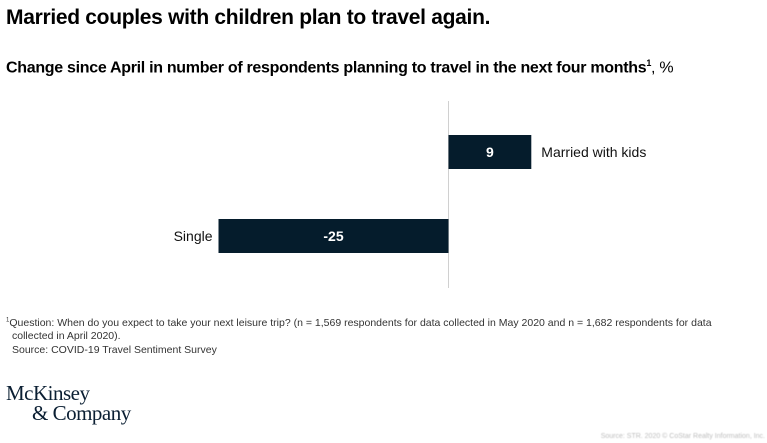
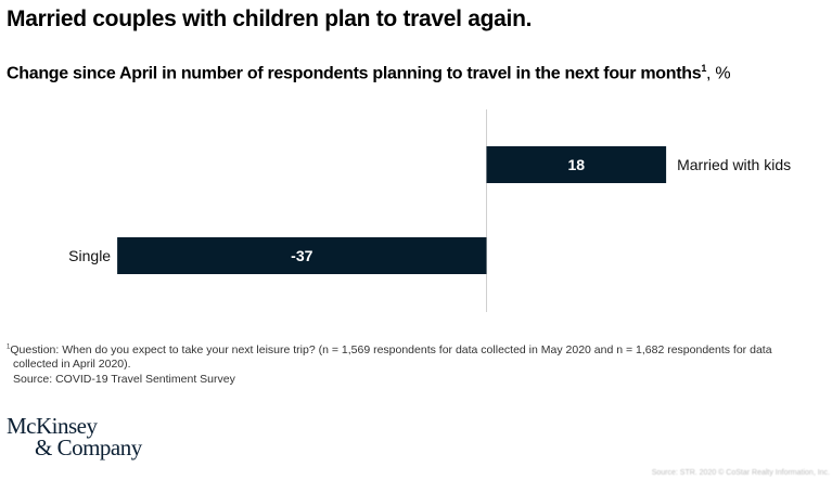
Married with kids: 9 -> 18
Single: -25 -> -37
